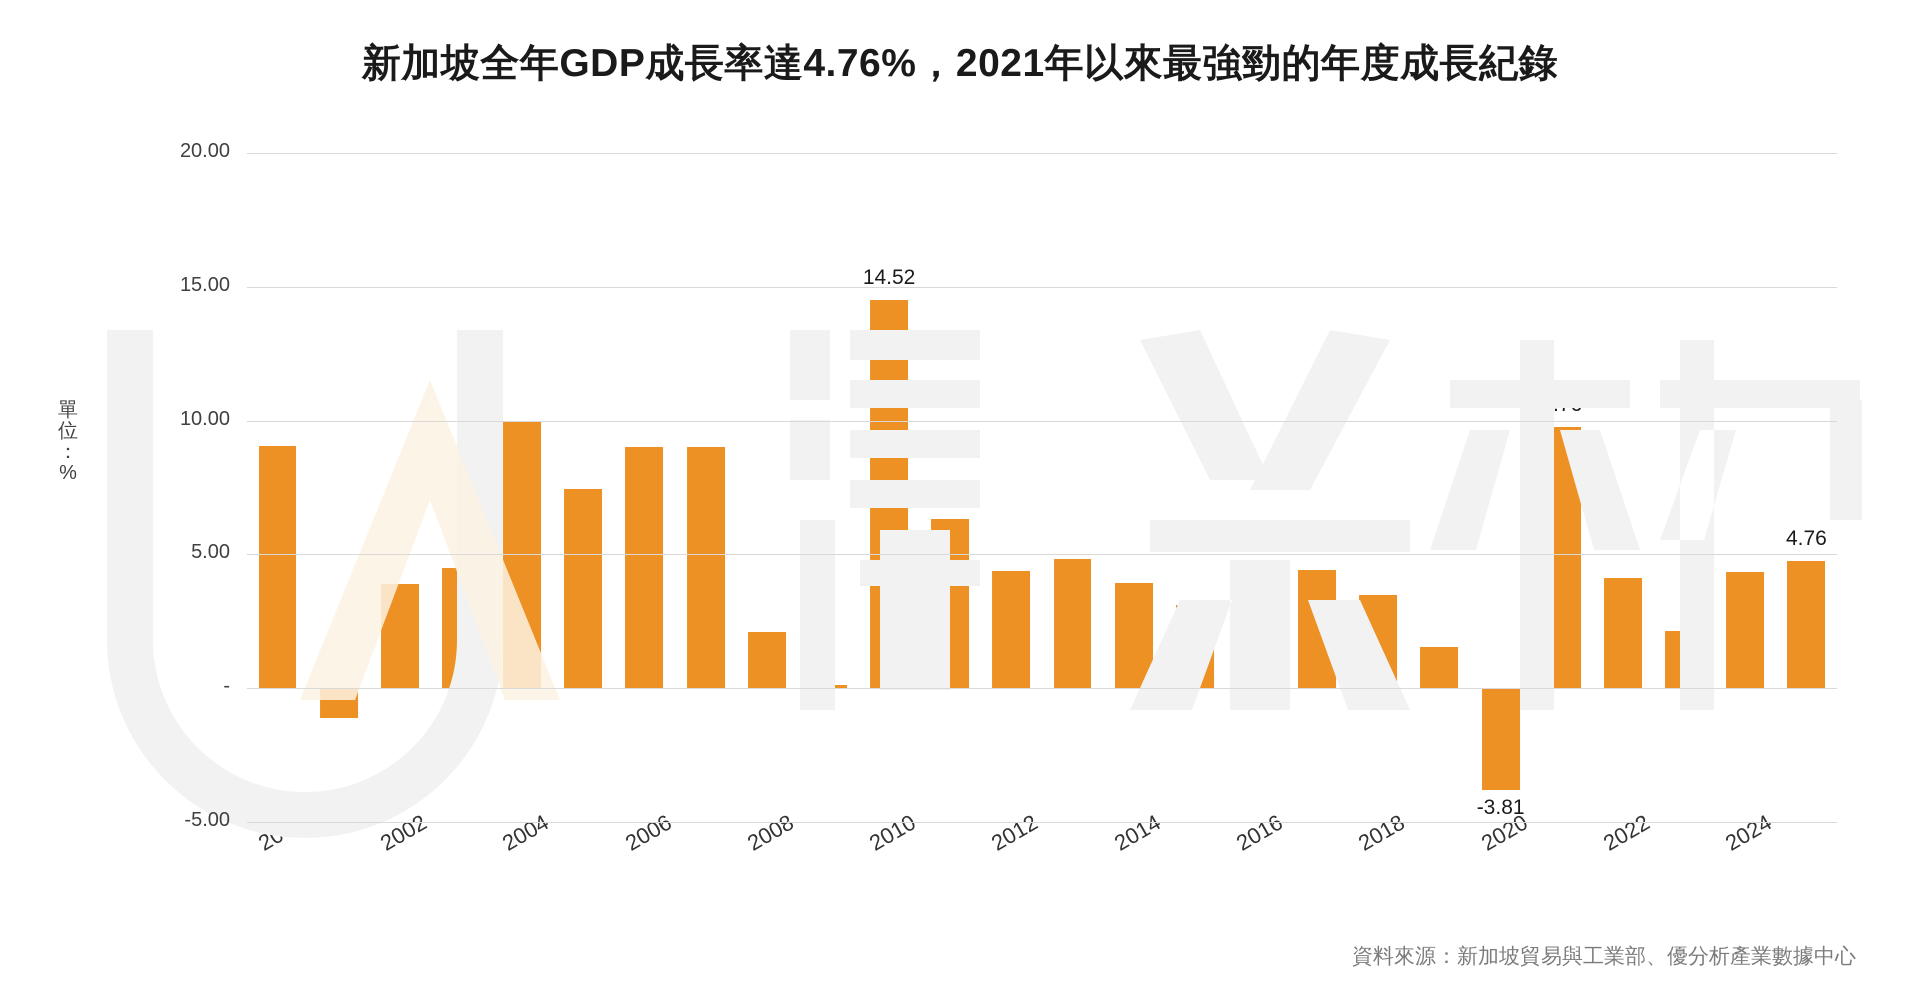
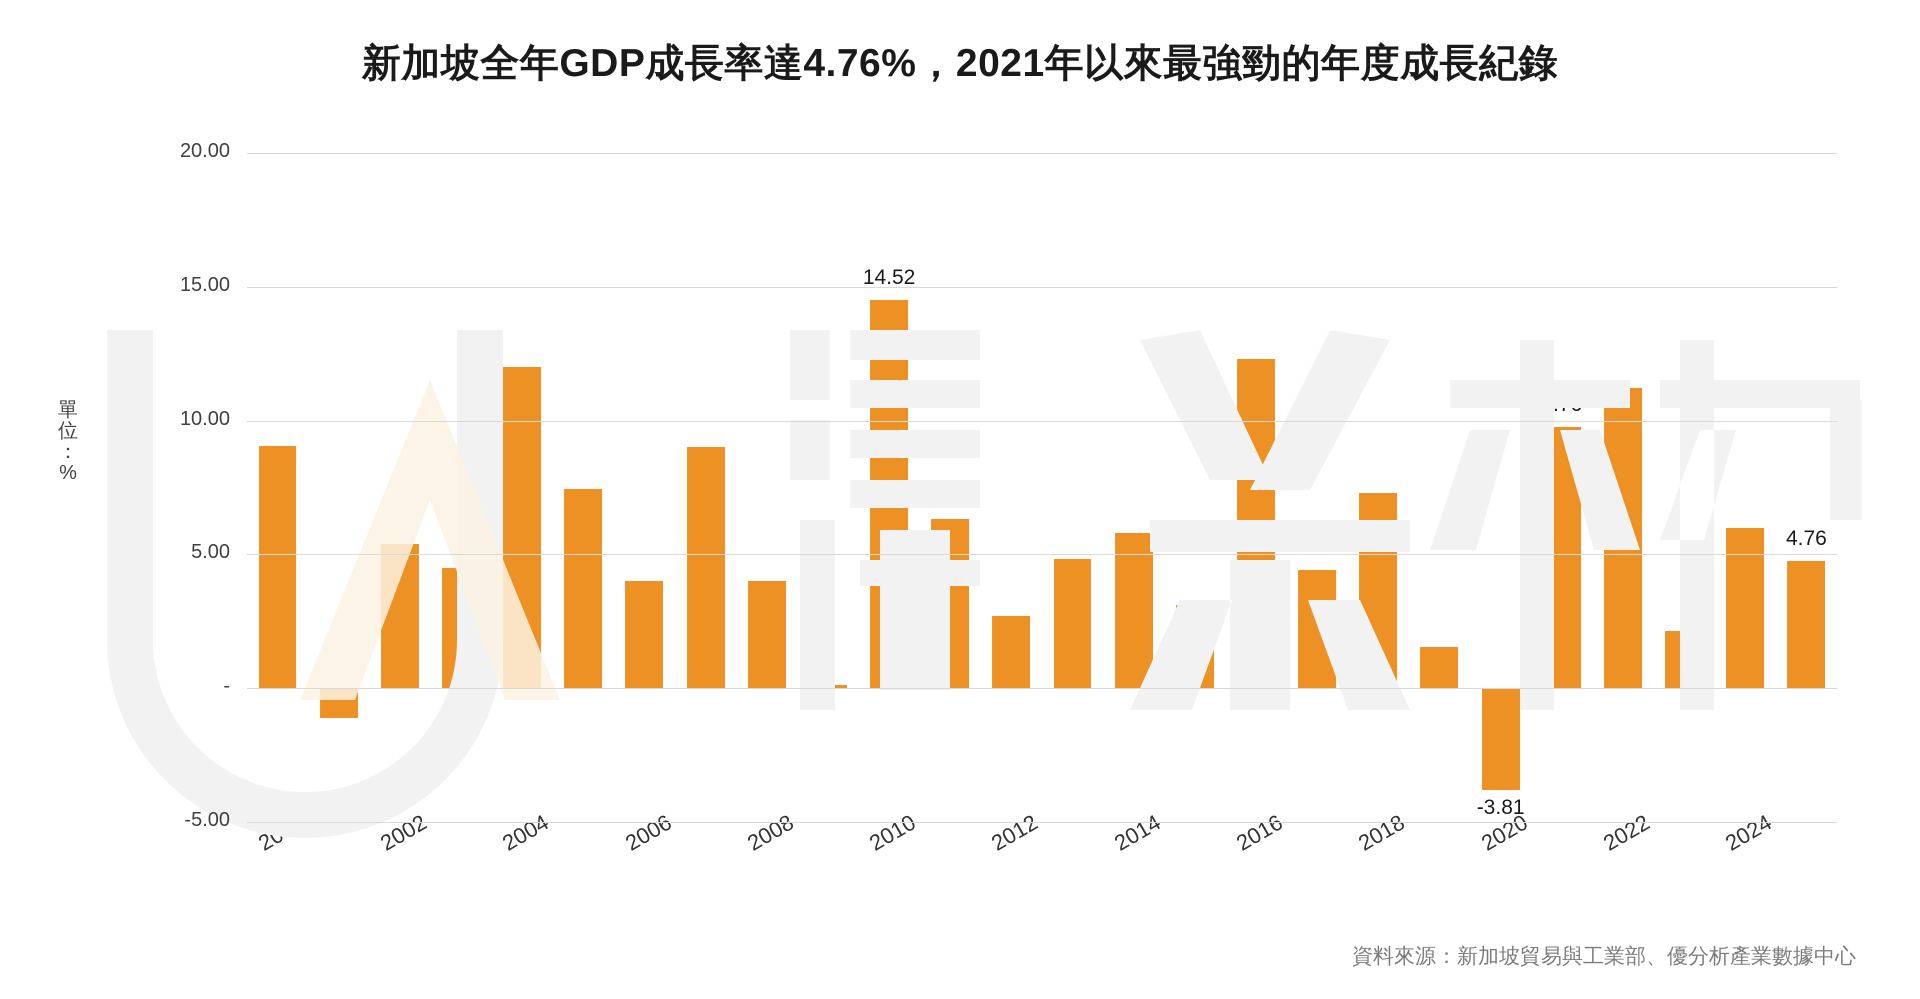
2002: 3.9 -> 5.4
2004: 9.9 -> 12.0
2006: 9.0 -> 4.0
2008: 2.1 -> 4.0
2012: 4.4 -> 2.7
2014: 3.9 -> 5.8
2016: 3.7 -> 12.3
2018: 3.5 -> 7.3
2022: 4.1 -> 11.2
2024: 4.3 -> 6.0
